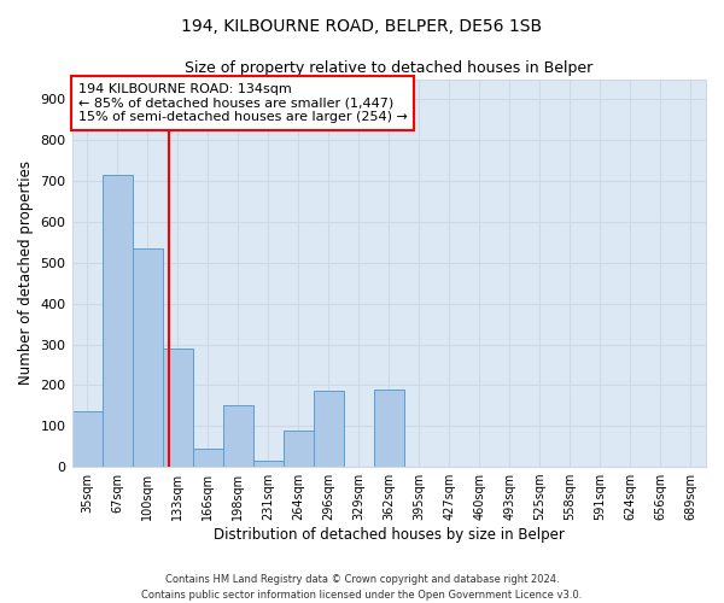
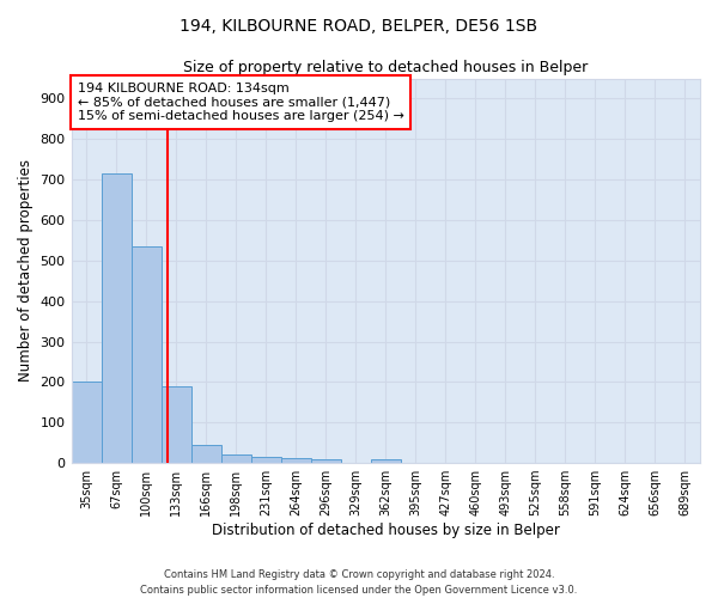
35sqm: 135 -> 200
133sqm: 290 -> 190
198sqm: 150 -> 20
264sqm: 90 -> 12
296sqm: 185 -> 10
362sqm: 190 -> 10
